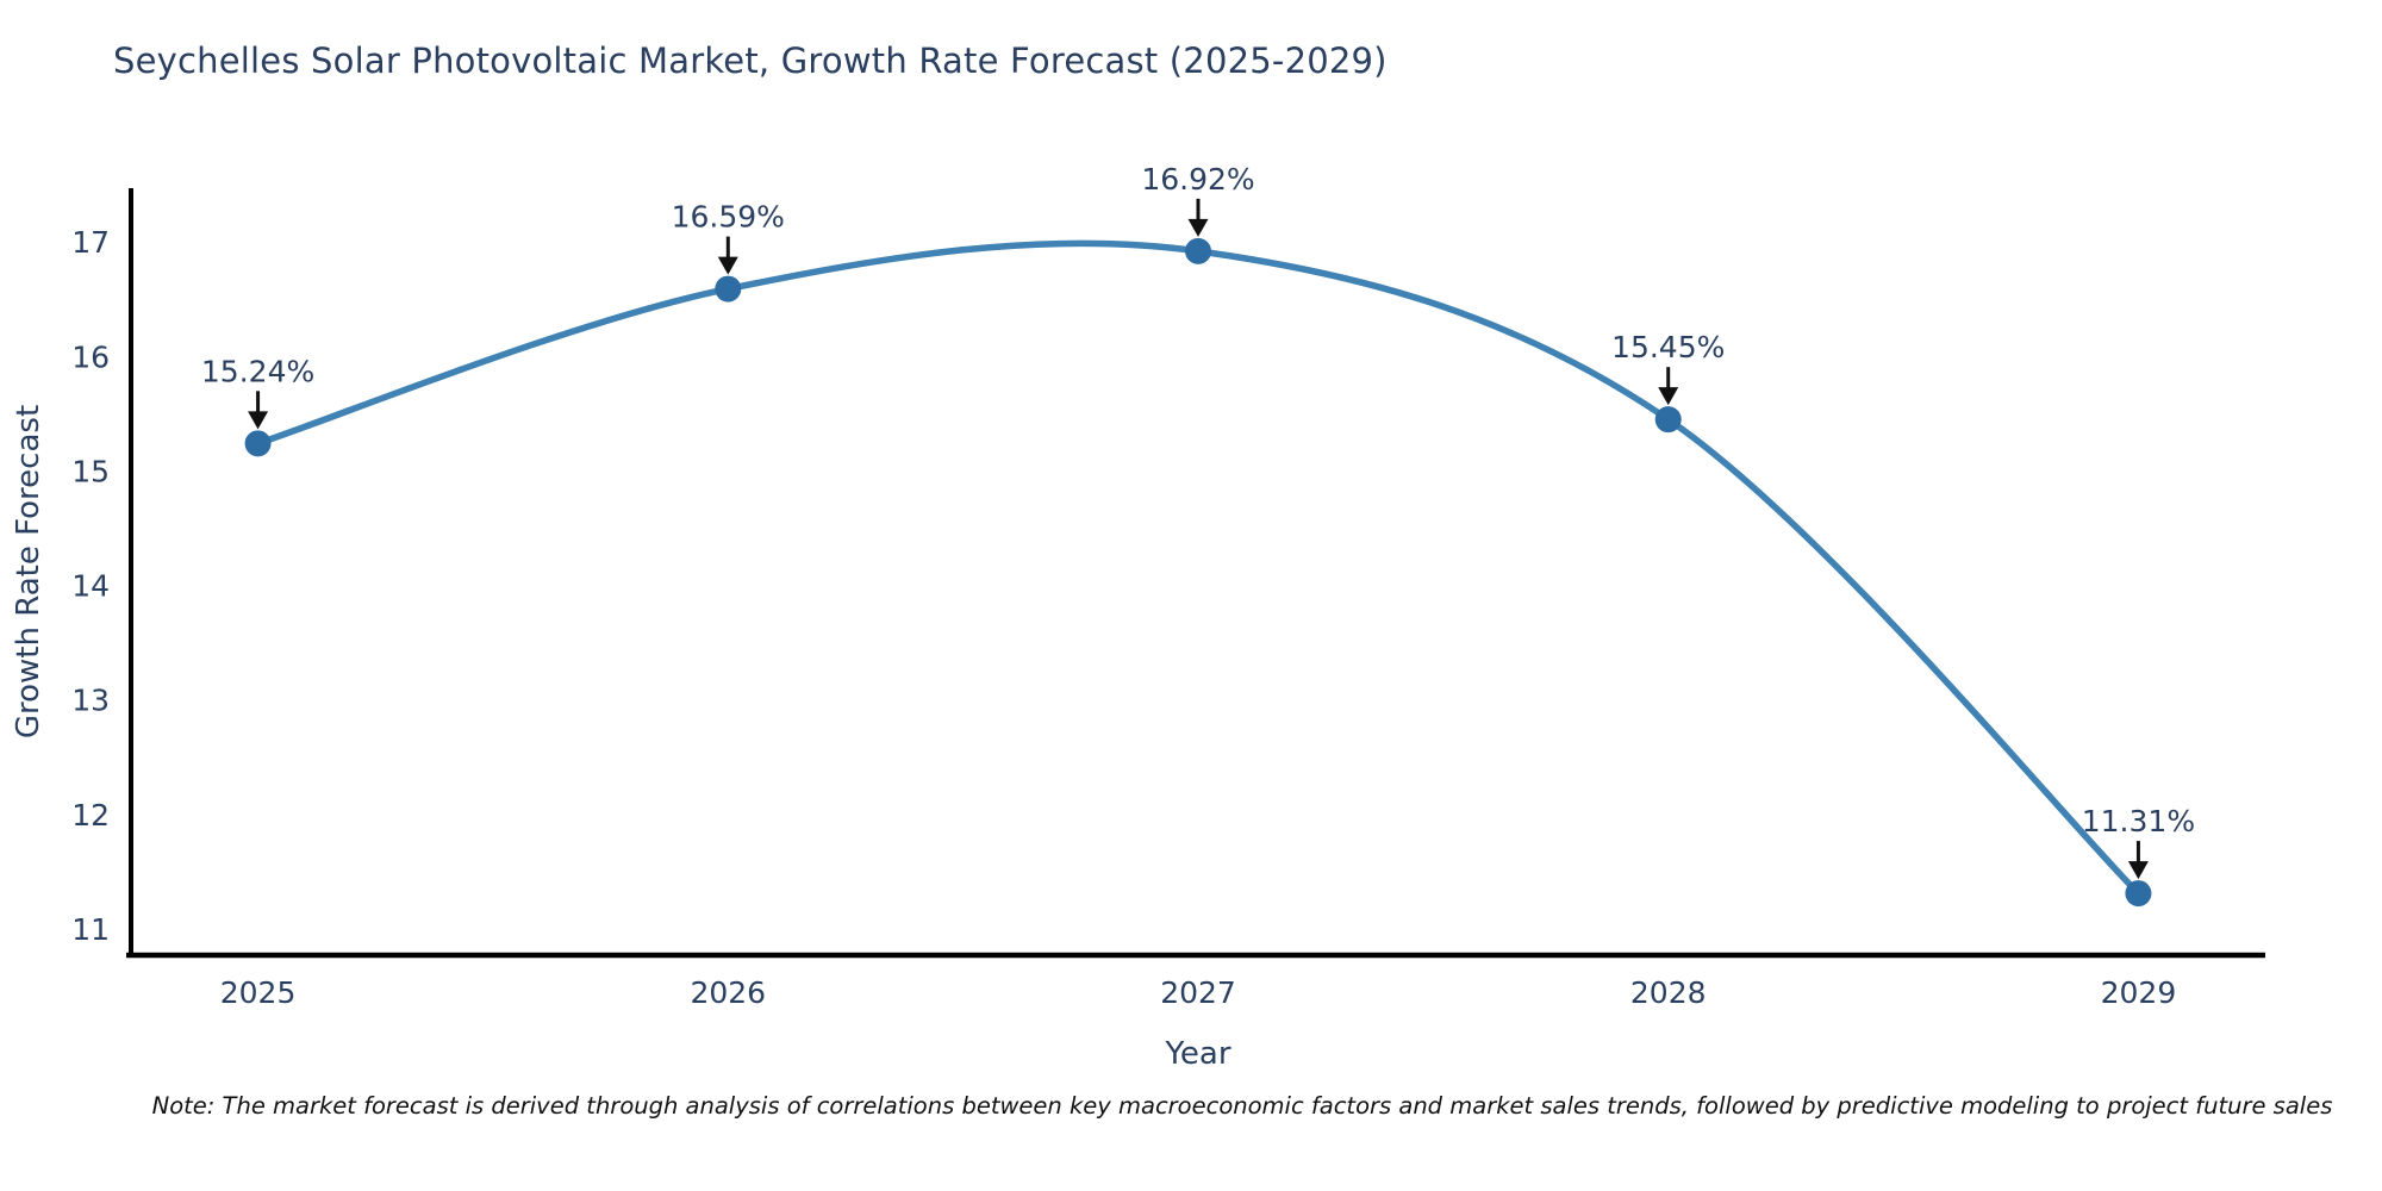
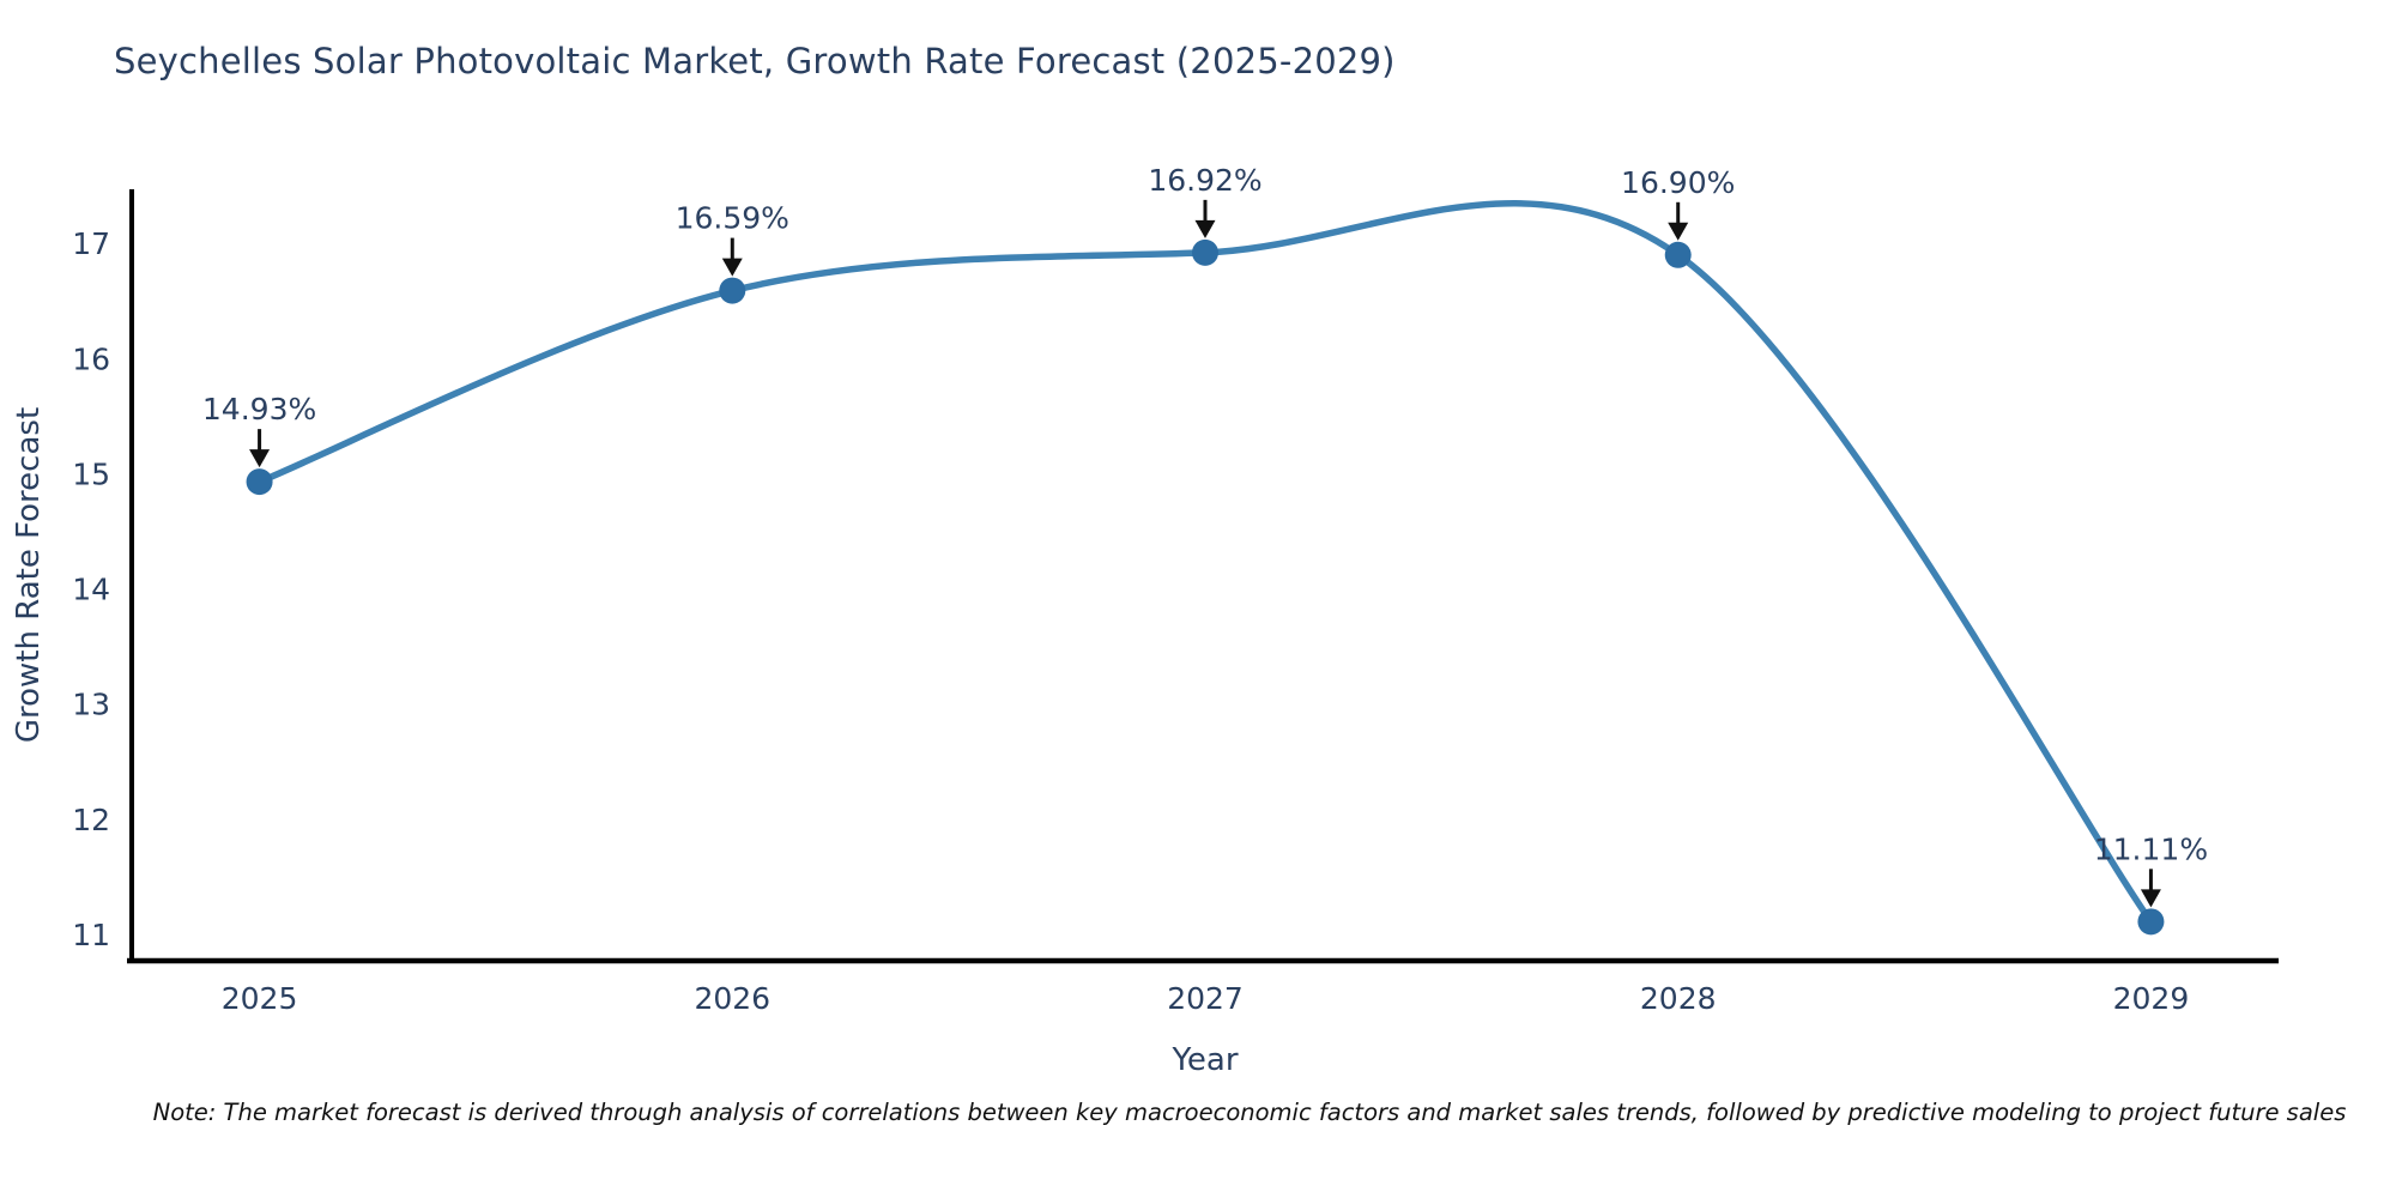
2025: 15.24% -> 14.93%
2028: 15.45% -> 16.90%
2029: 11.31% -> 11.11%
